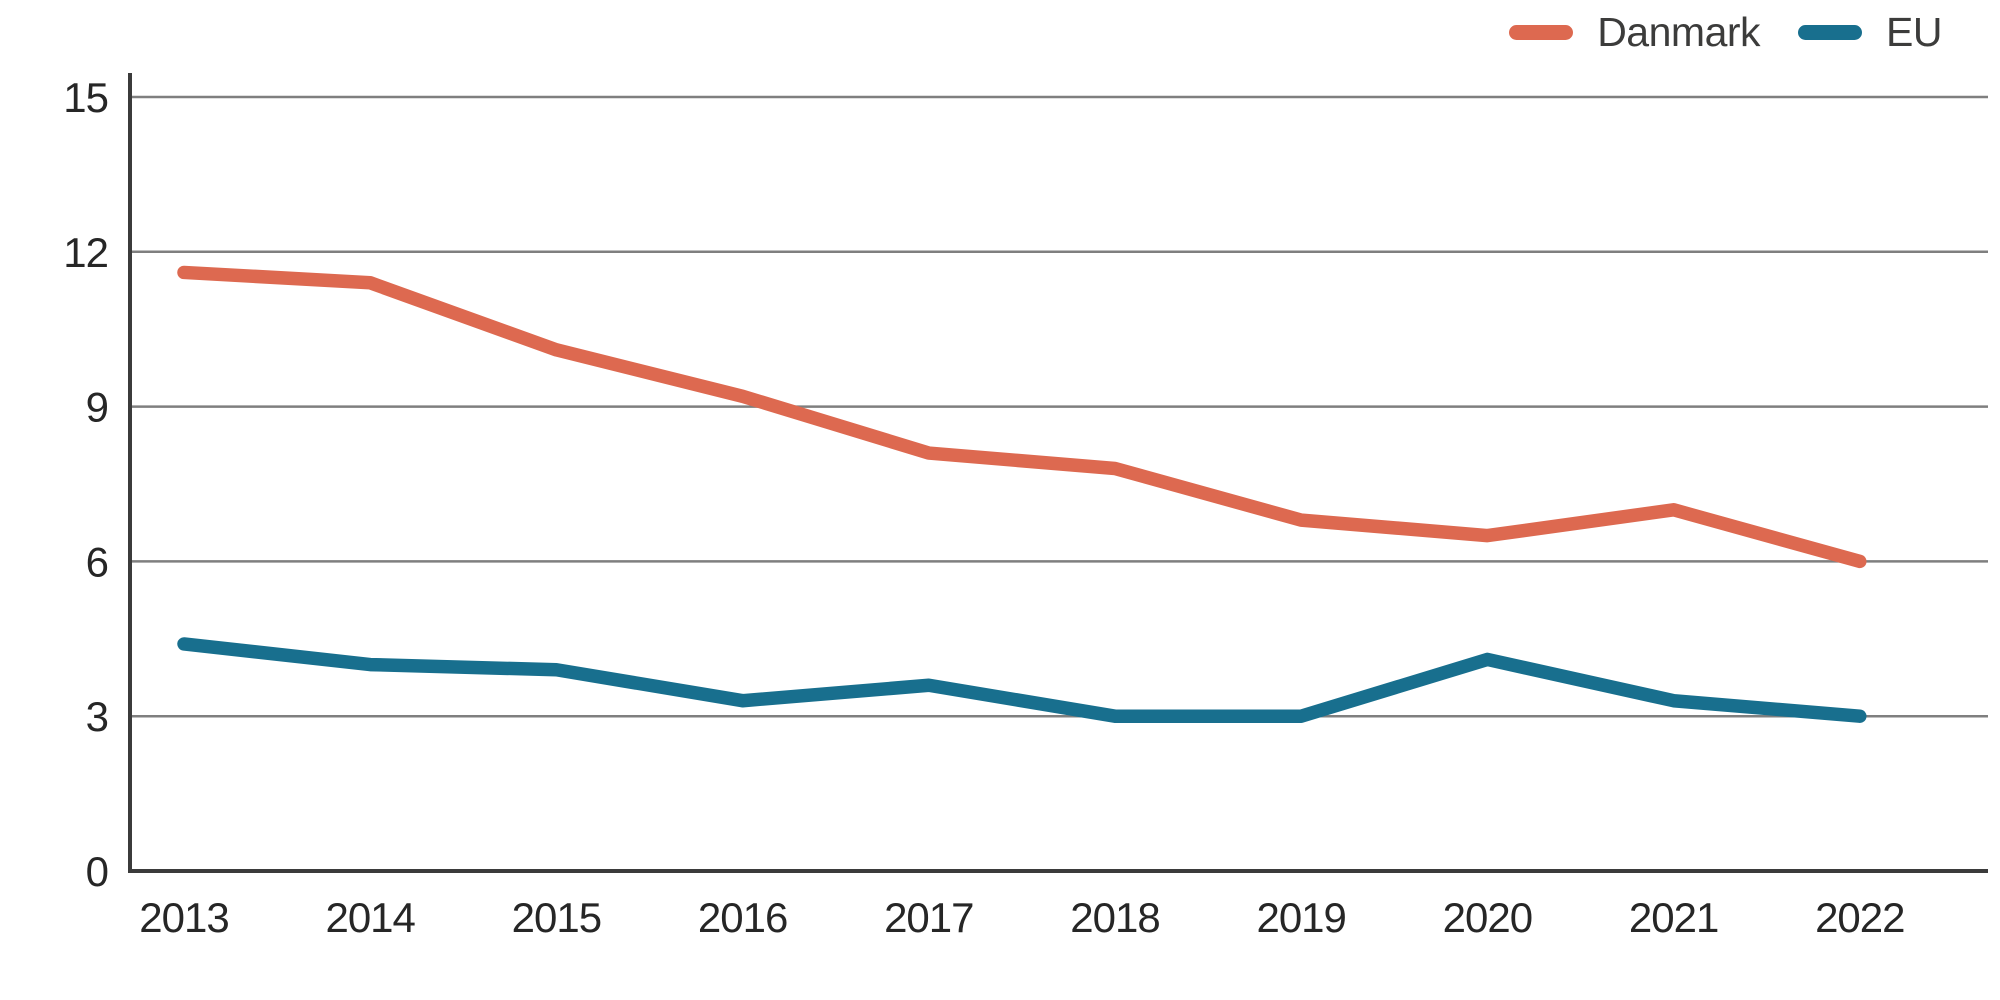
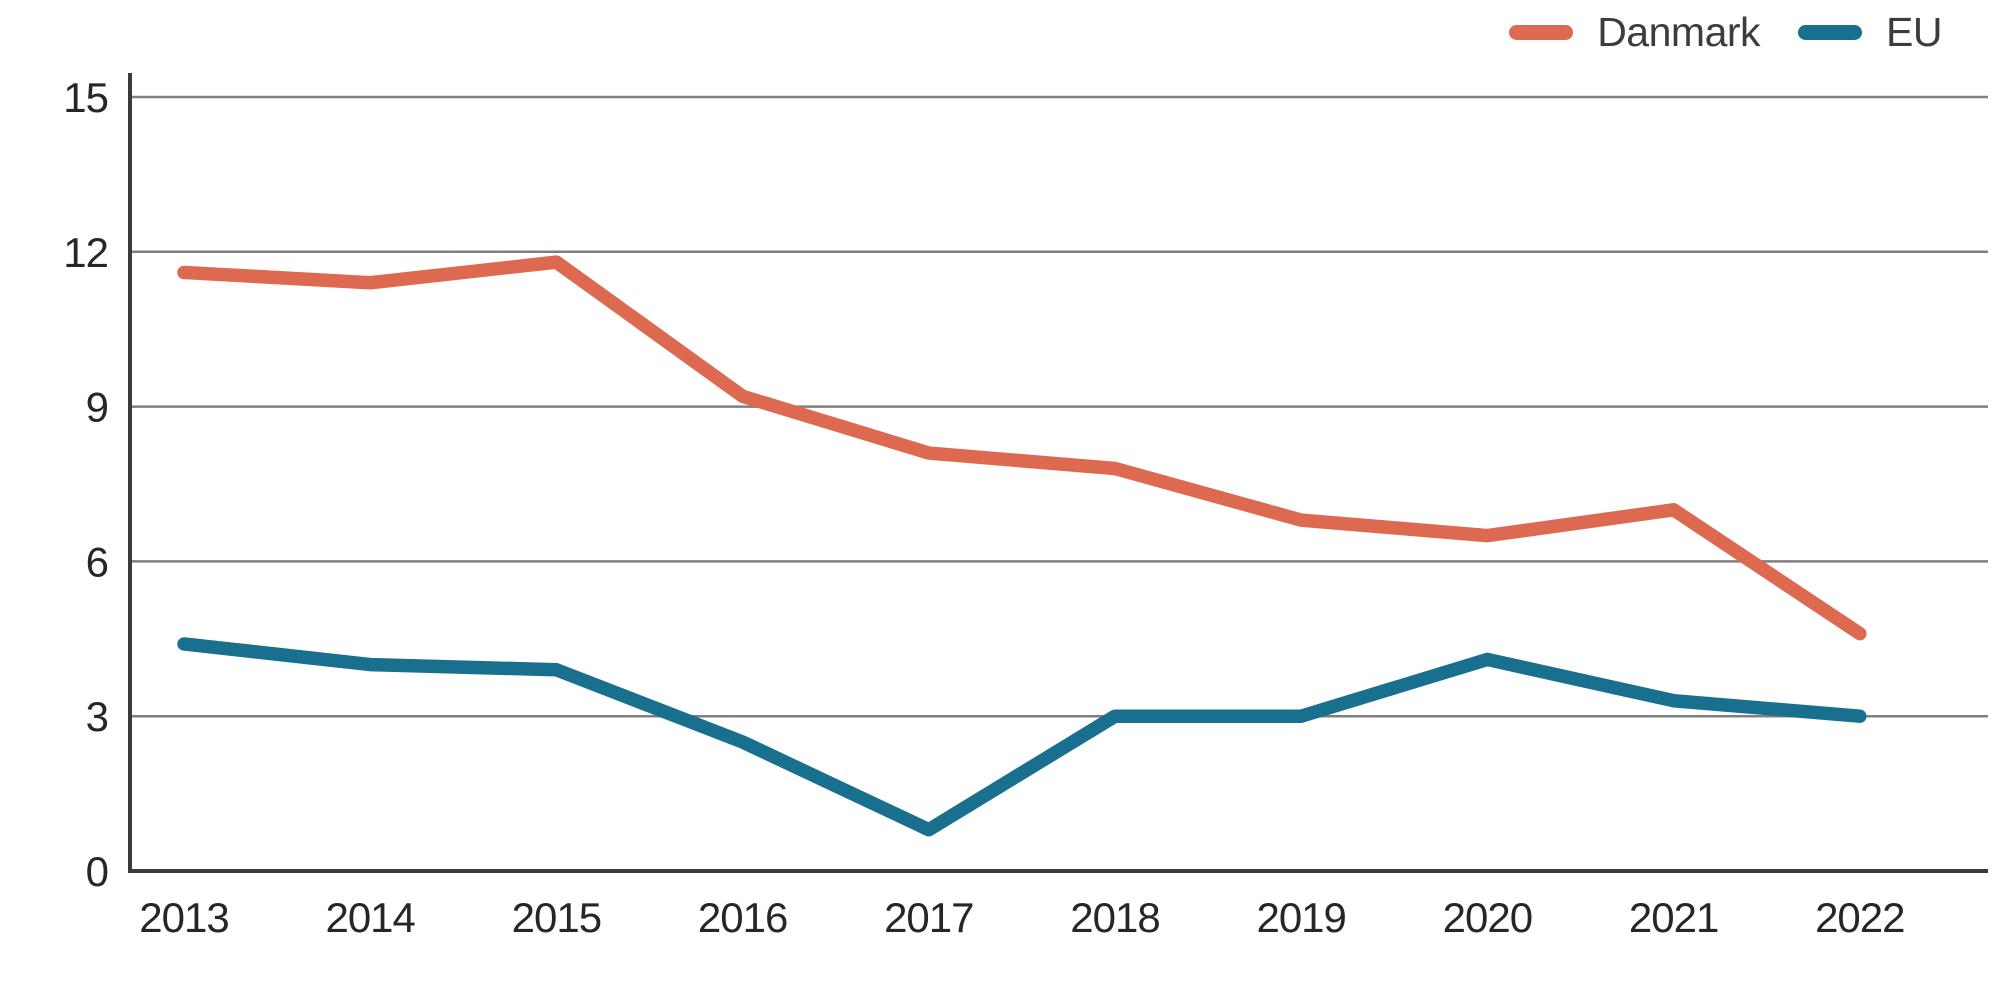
Danmark/2015: 10.1 -> 11.8
EU/2016: 3.3 -> 2.5
EU/2017: 3.6 -> 0.8
Danmark/2022: 6.0 -> 4.6
